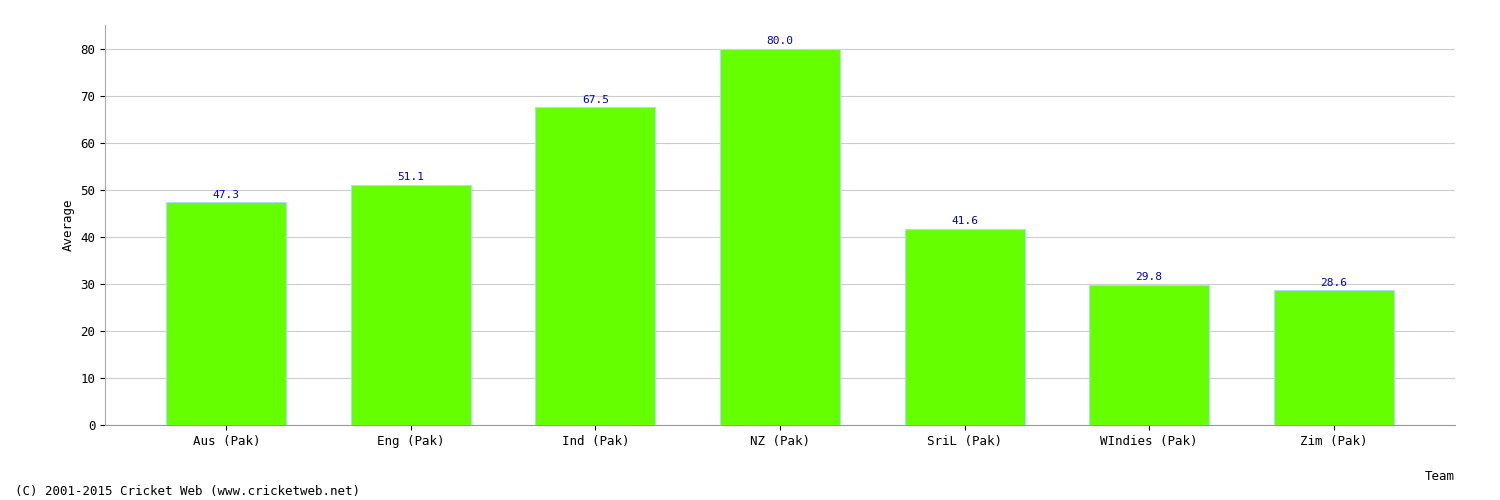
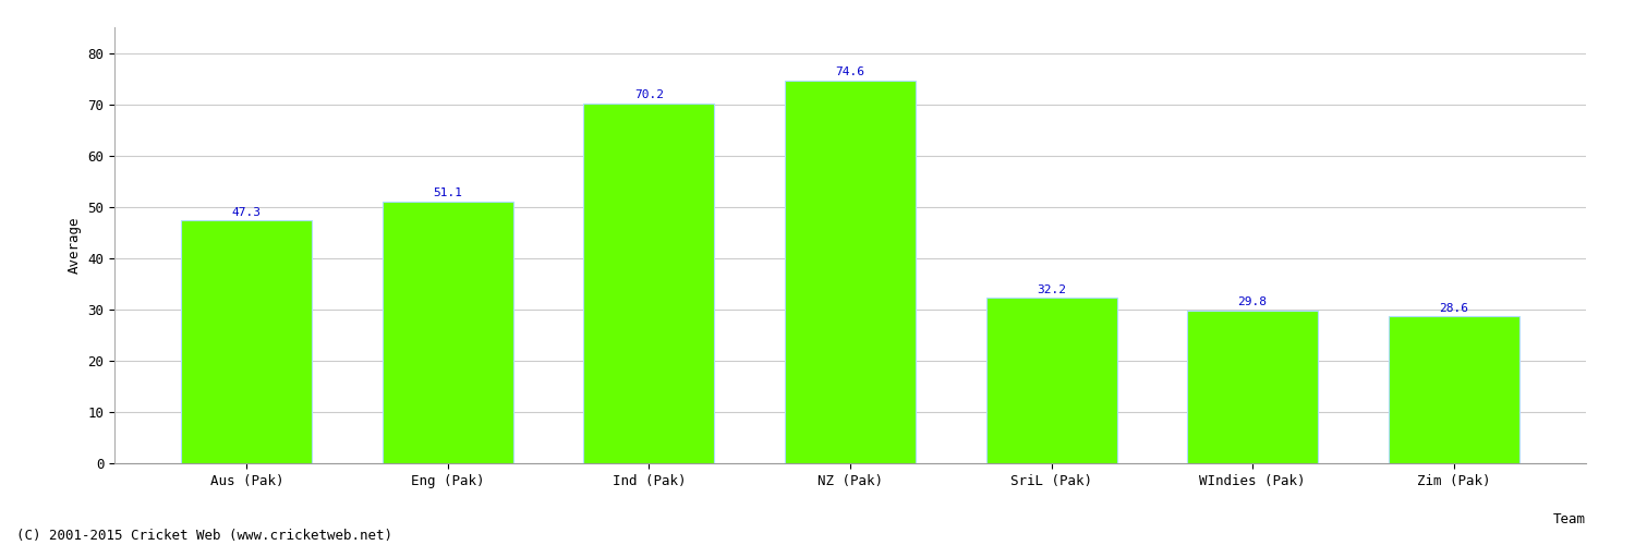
Ind (Pak): 67.5 -> 70.2
NZ (Pak): 80.0 -> 74.6
SriL (Pak): 41.6 -> 32.2
